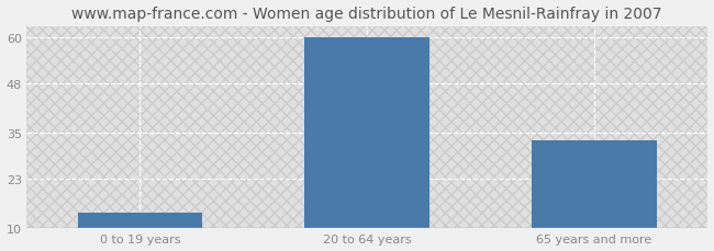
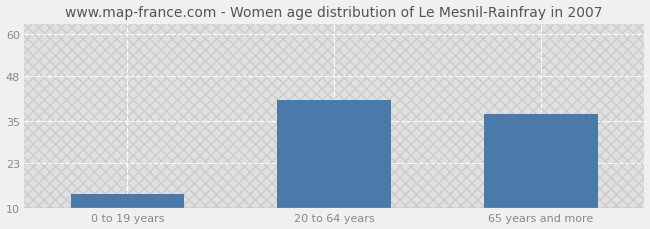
20 to 64 years: 60 -> 41
65 years and more: 33 -> 37
